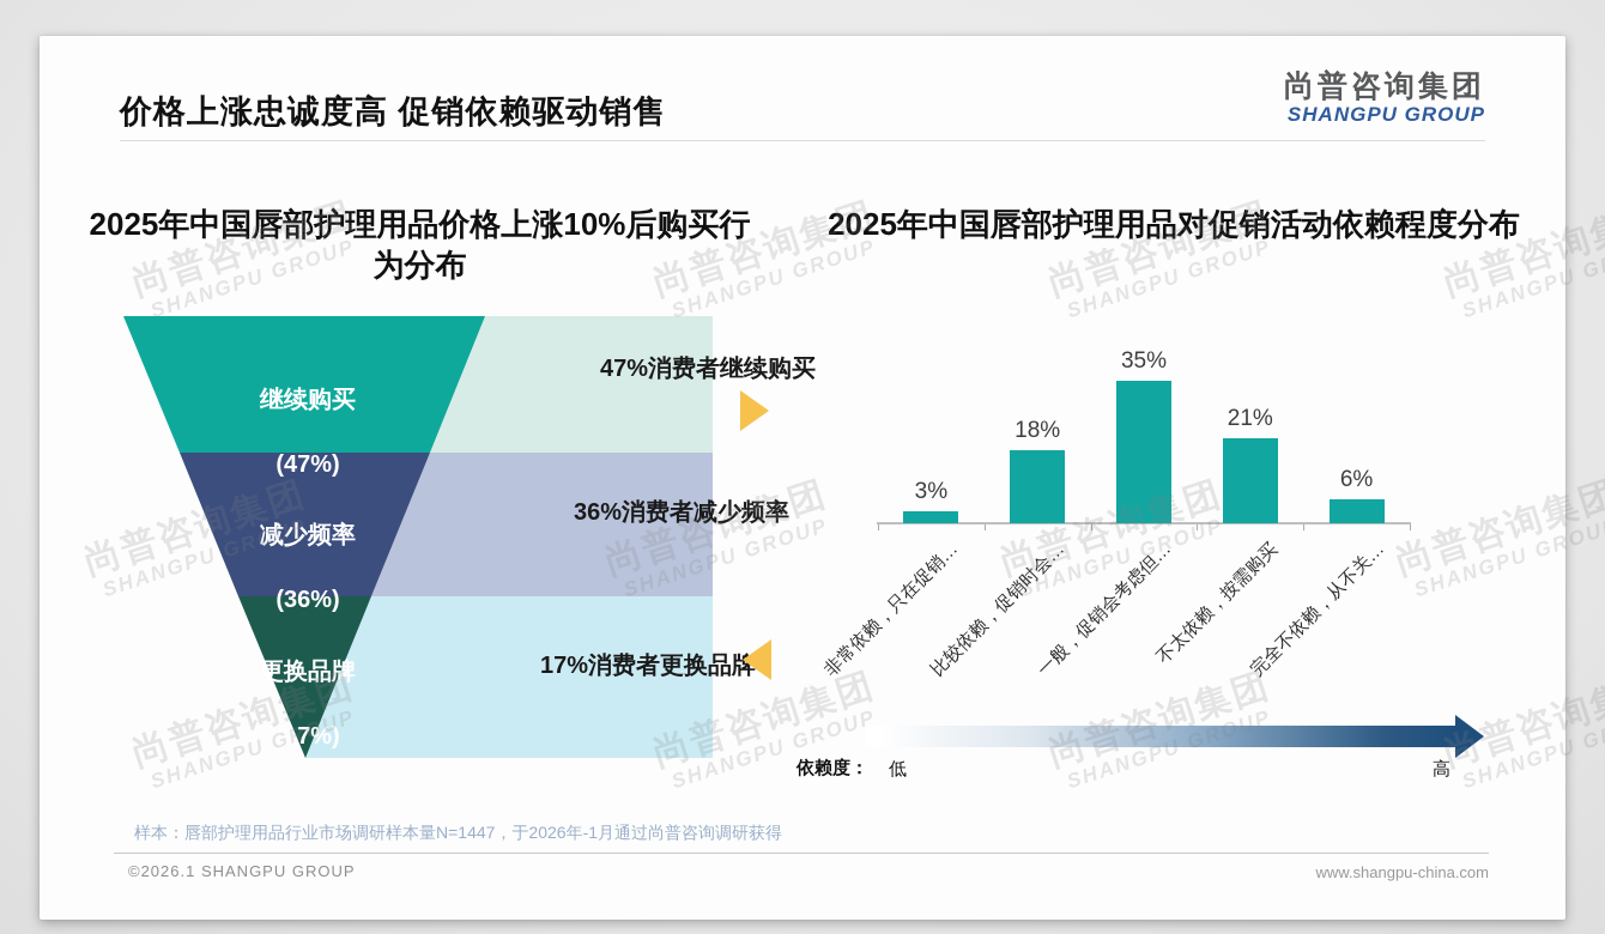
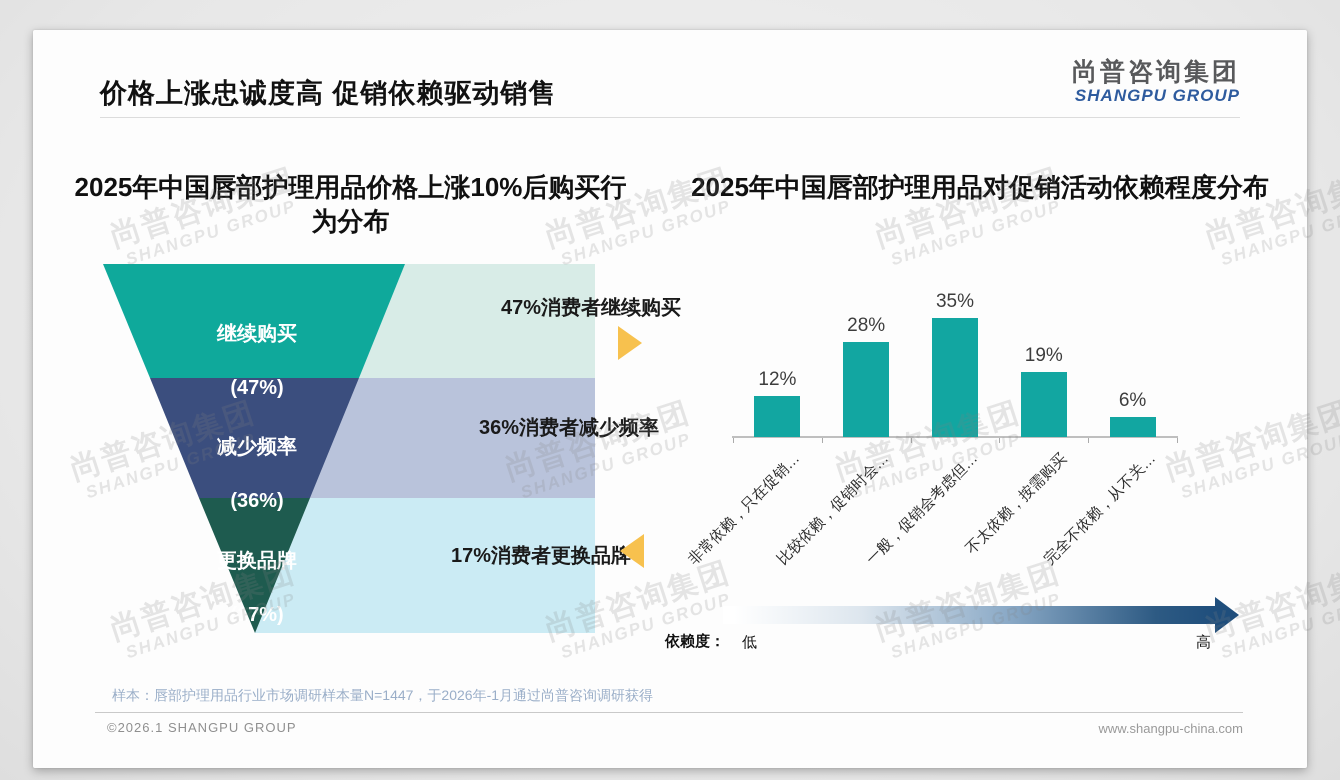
2025年中国唇部护理用品对促销活动依赖程度分布/非常依赖，只在促销…: 3% -> 12%
2025年中国唇部护理用品对促销活动依赖程度分布/比较依赖，促销时会…: 18% -> 28%
2025年中国唇部护理用品对促销活动依赖程度分布/不太依赖，按需购买: 21% -> 19%
